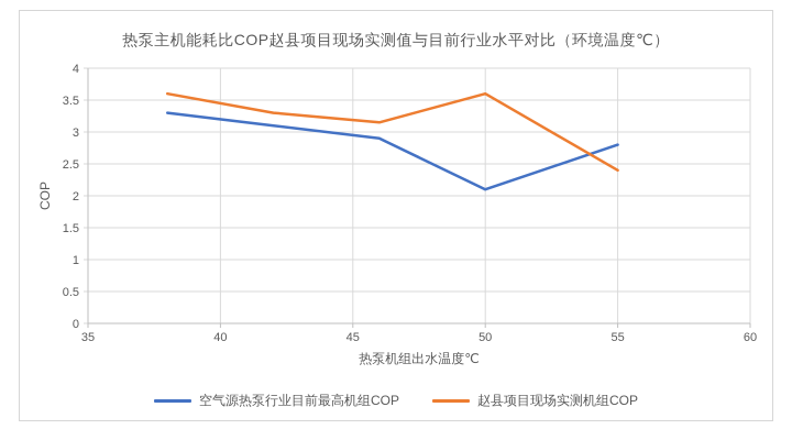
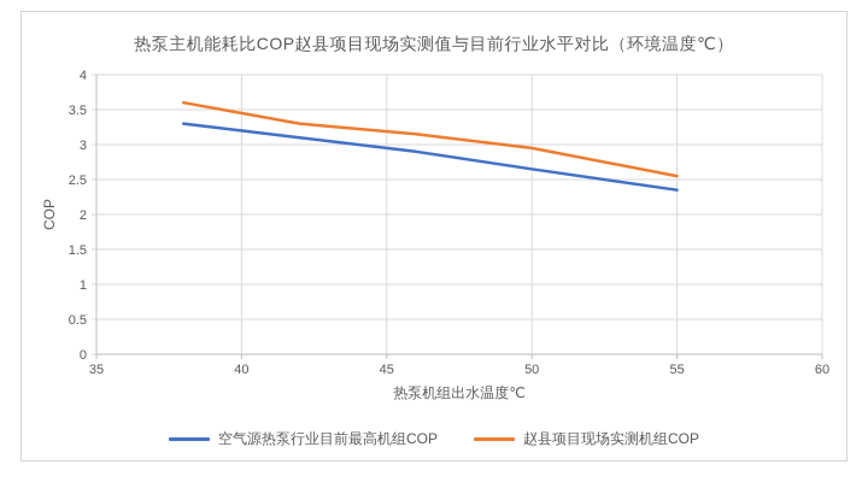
空气源热泵行业目前最高机组COP/50: 2.1 -> 2.6
赵县项目现场实测机组COP/50: 3.6 -> 3.0
空气源热泵行业目前最高机组COP/55: 2.8 -> 2.4
赵县项目现场实测机组COP/55: 2.4 -> 2.5
